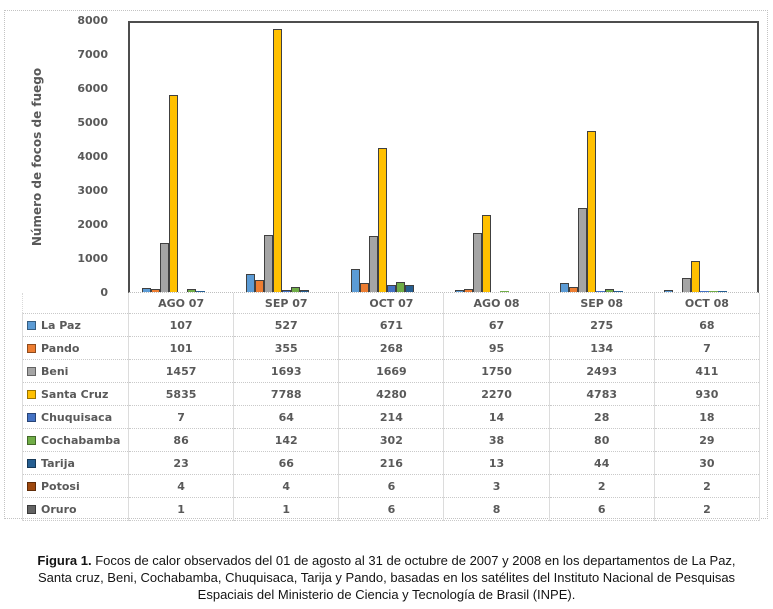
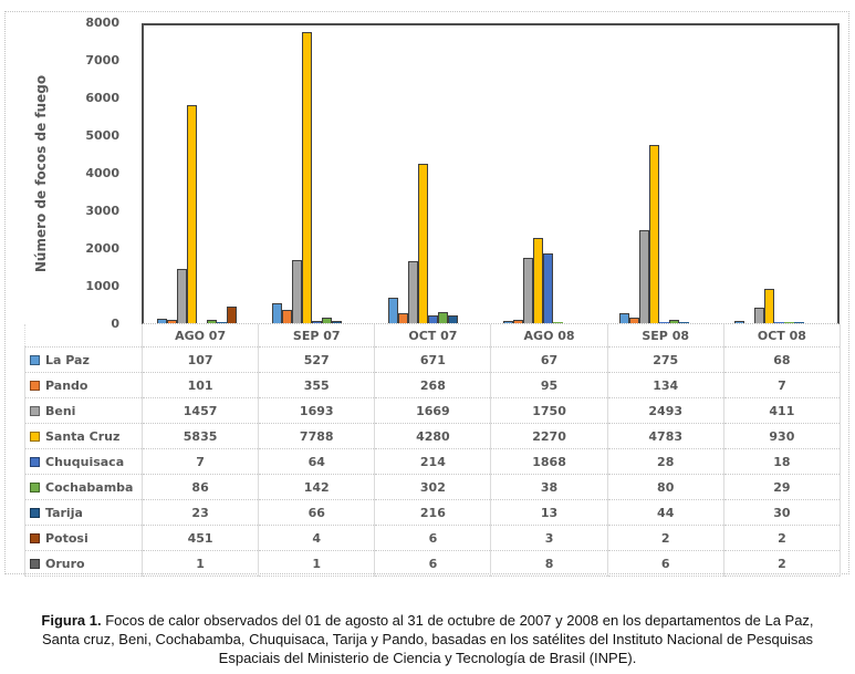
Potosi/AGO 07: 4 -> 451
Chuquisaca/AGO 08: 14 -> 1868
